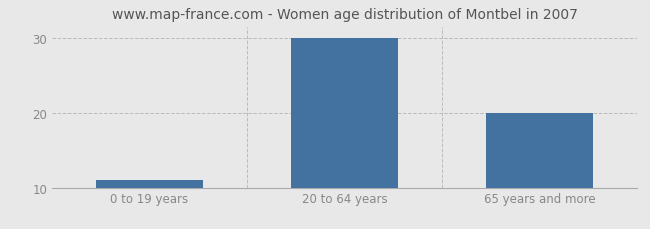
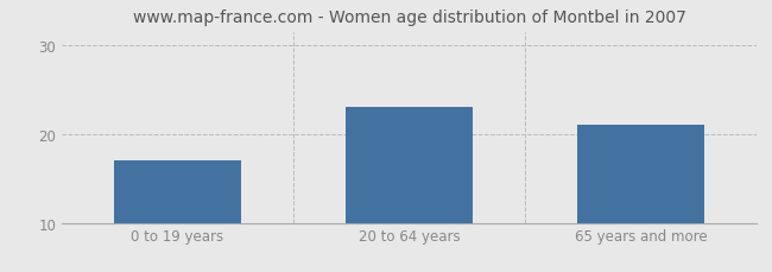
0 to 19 years: 11 -> 17
20 to 64 years: 30 -> 23
65 years and more: 20 -> 21
